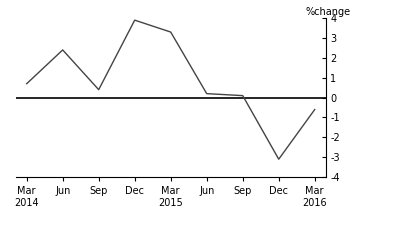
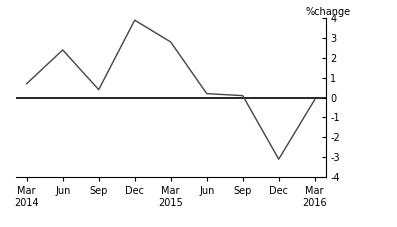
Mar 2015: 3.3 -> 2.8
Mar 2016: -0.6 -> -0.1
